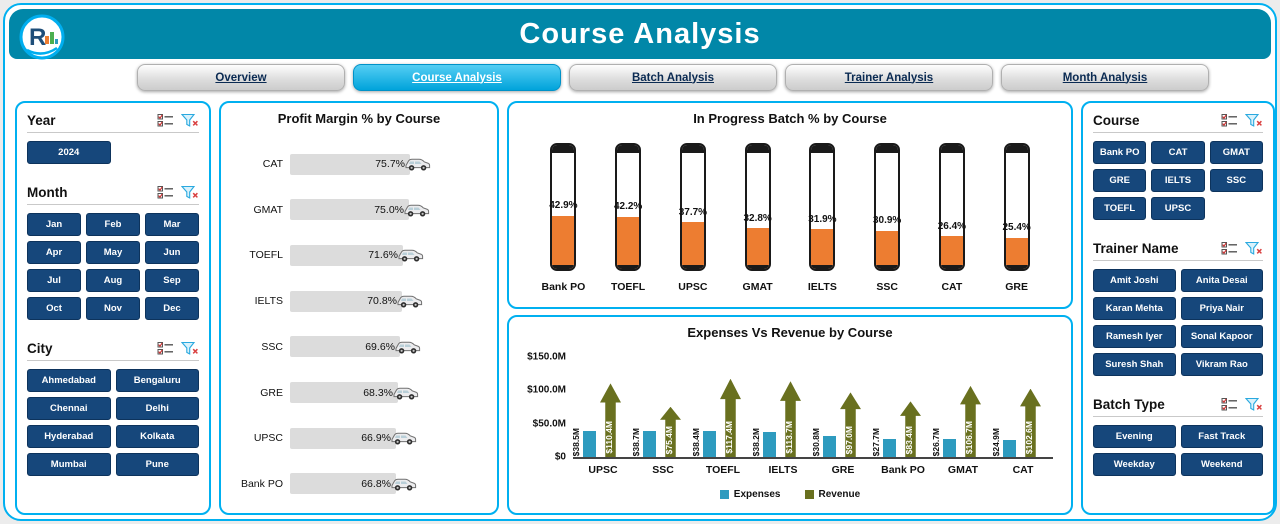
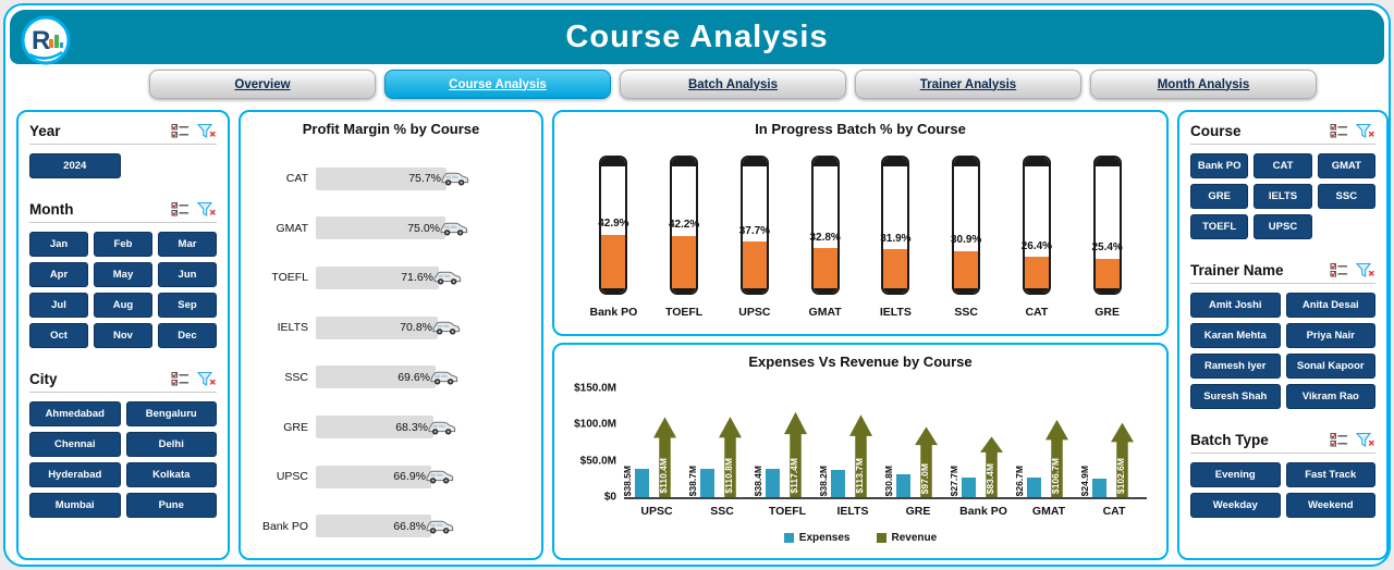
Expenses Vs Revenue by Course/Revenue/SSC: $75.4M -> $110.8M
